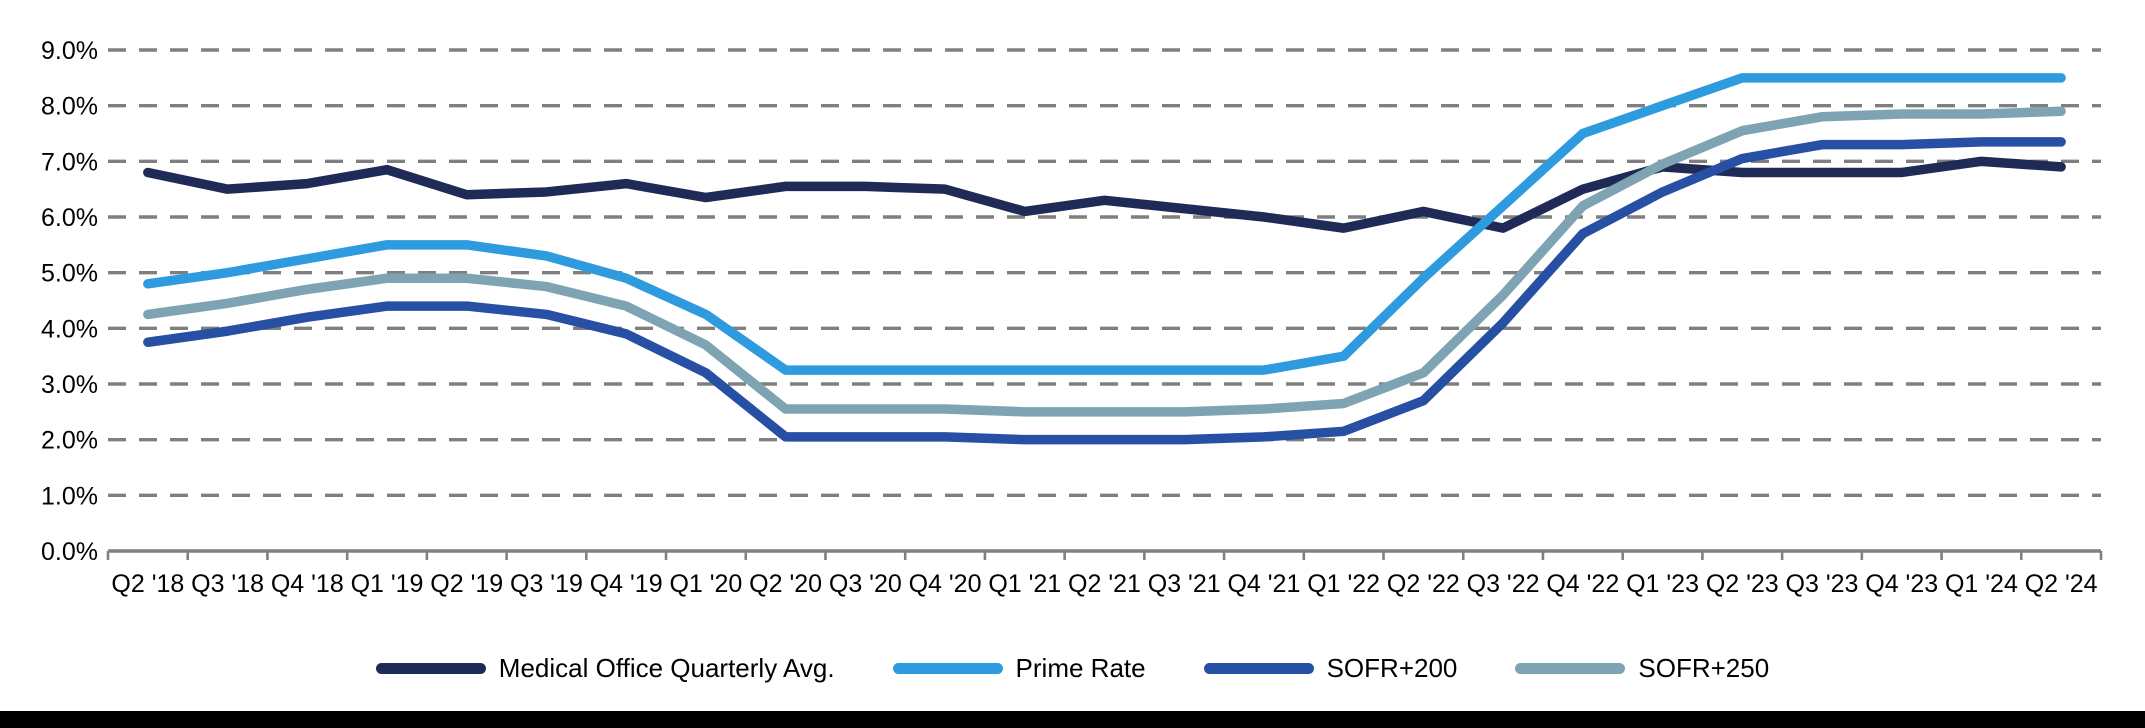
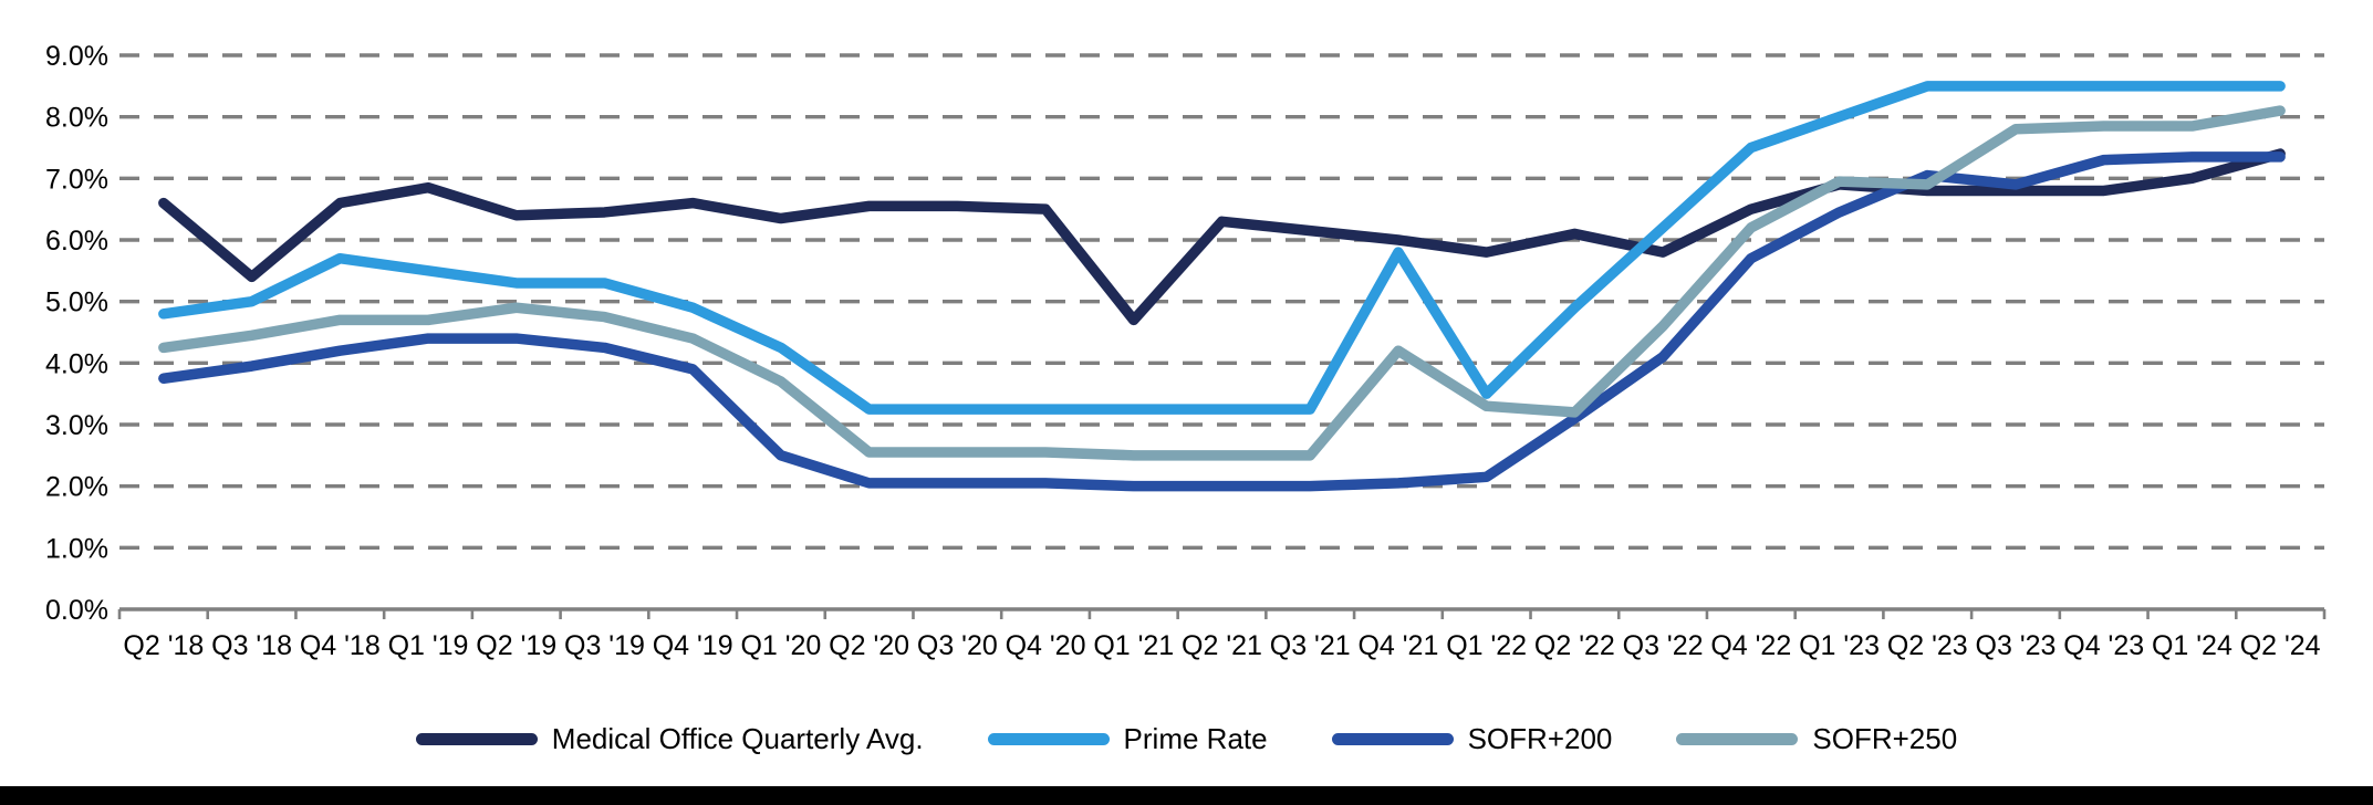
Medical Office Quarterly Avg./Q2 '18: 6.8% -> 6.6%
Medical Office Quarterly Avg./Q3 '18: 6.5% -> 5.4%
Prime Rate/Q4 '18: 5.2% -> 5.7%
SOFR+250/Q1 '19: 4.9% -> 4.7%
Prime Rate/Q2 '19: 5.5% -> 5.3%
SOFR+200/Q1 '20: 3.2% -> 2.5%
Medical Office Quarterly Avg./Q1 '21: 6.1% -> 4.7%
Prime Rate/Q4 '21: 3.2% -> 5.8%
SOFR+250/Q4 '21: 2.5% -> 4.2%
SOFR+250/Q1 '22: 2.6% -> 3.3%
SOFR+200/Q2 '22: 2.7% -> 3.1%
SOFR+250/Q2 '23: 7.5% -> 6.9%
SOFR+200/Q3 '23: 7.3% -> 6.9%
Medical Office Quarterly Avg./Q2 '24: 6.9% -> 7.4%
SOFR+250/Q2 '24: 7.9% -> 8.1%
